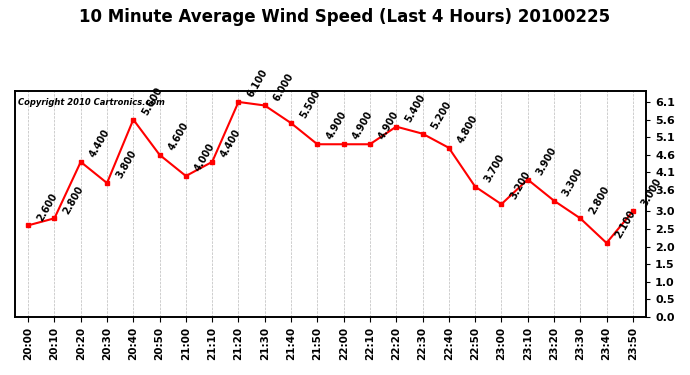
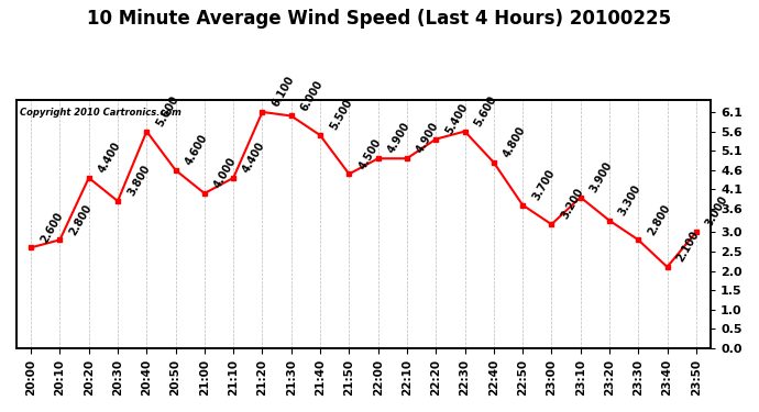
21:50: 4.900 -> 4.500
22:30: 5.200 -> 5.600
